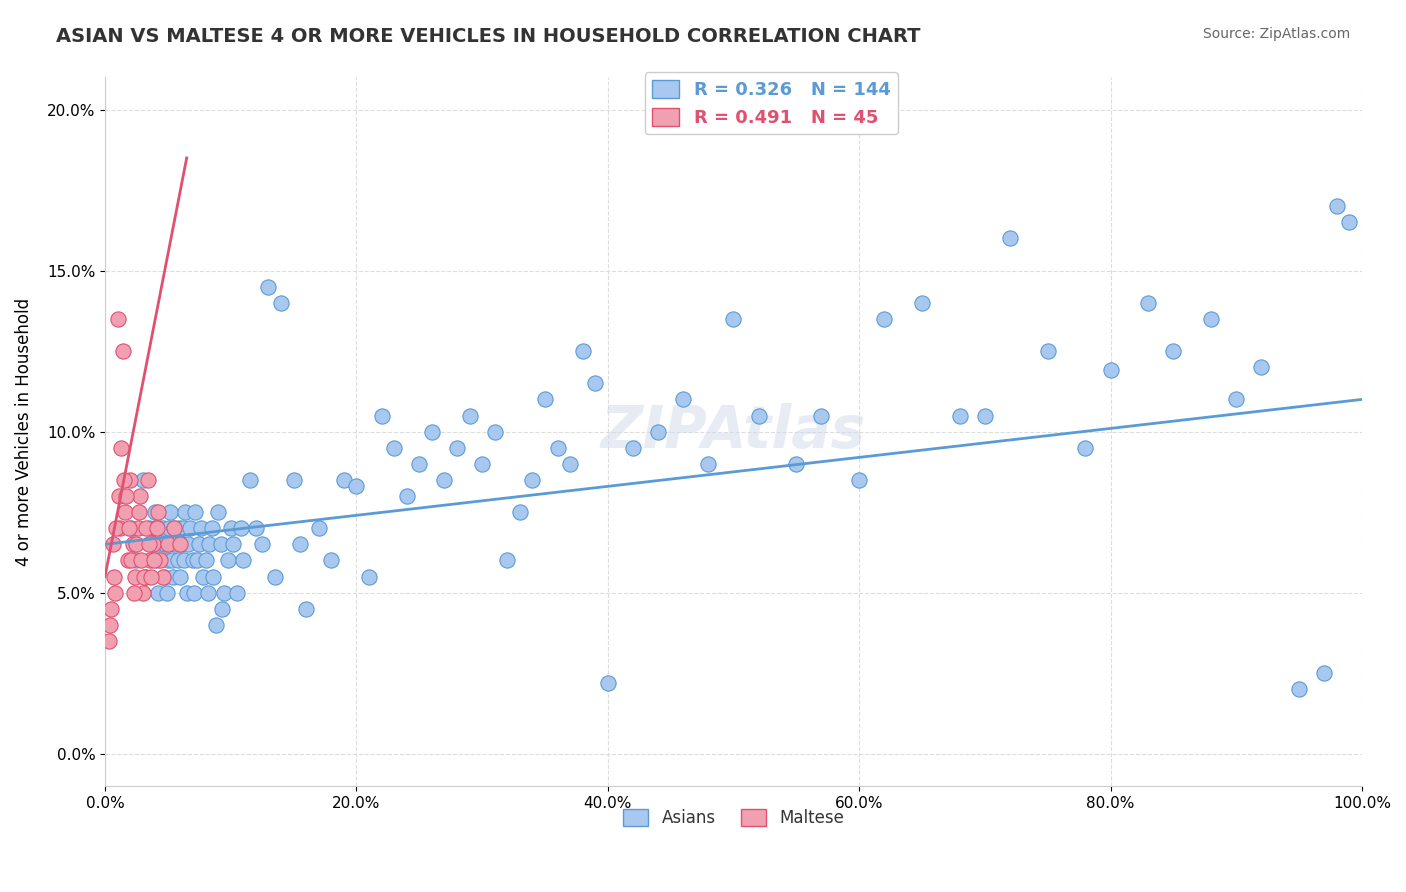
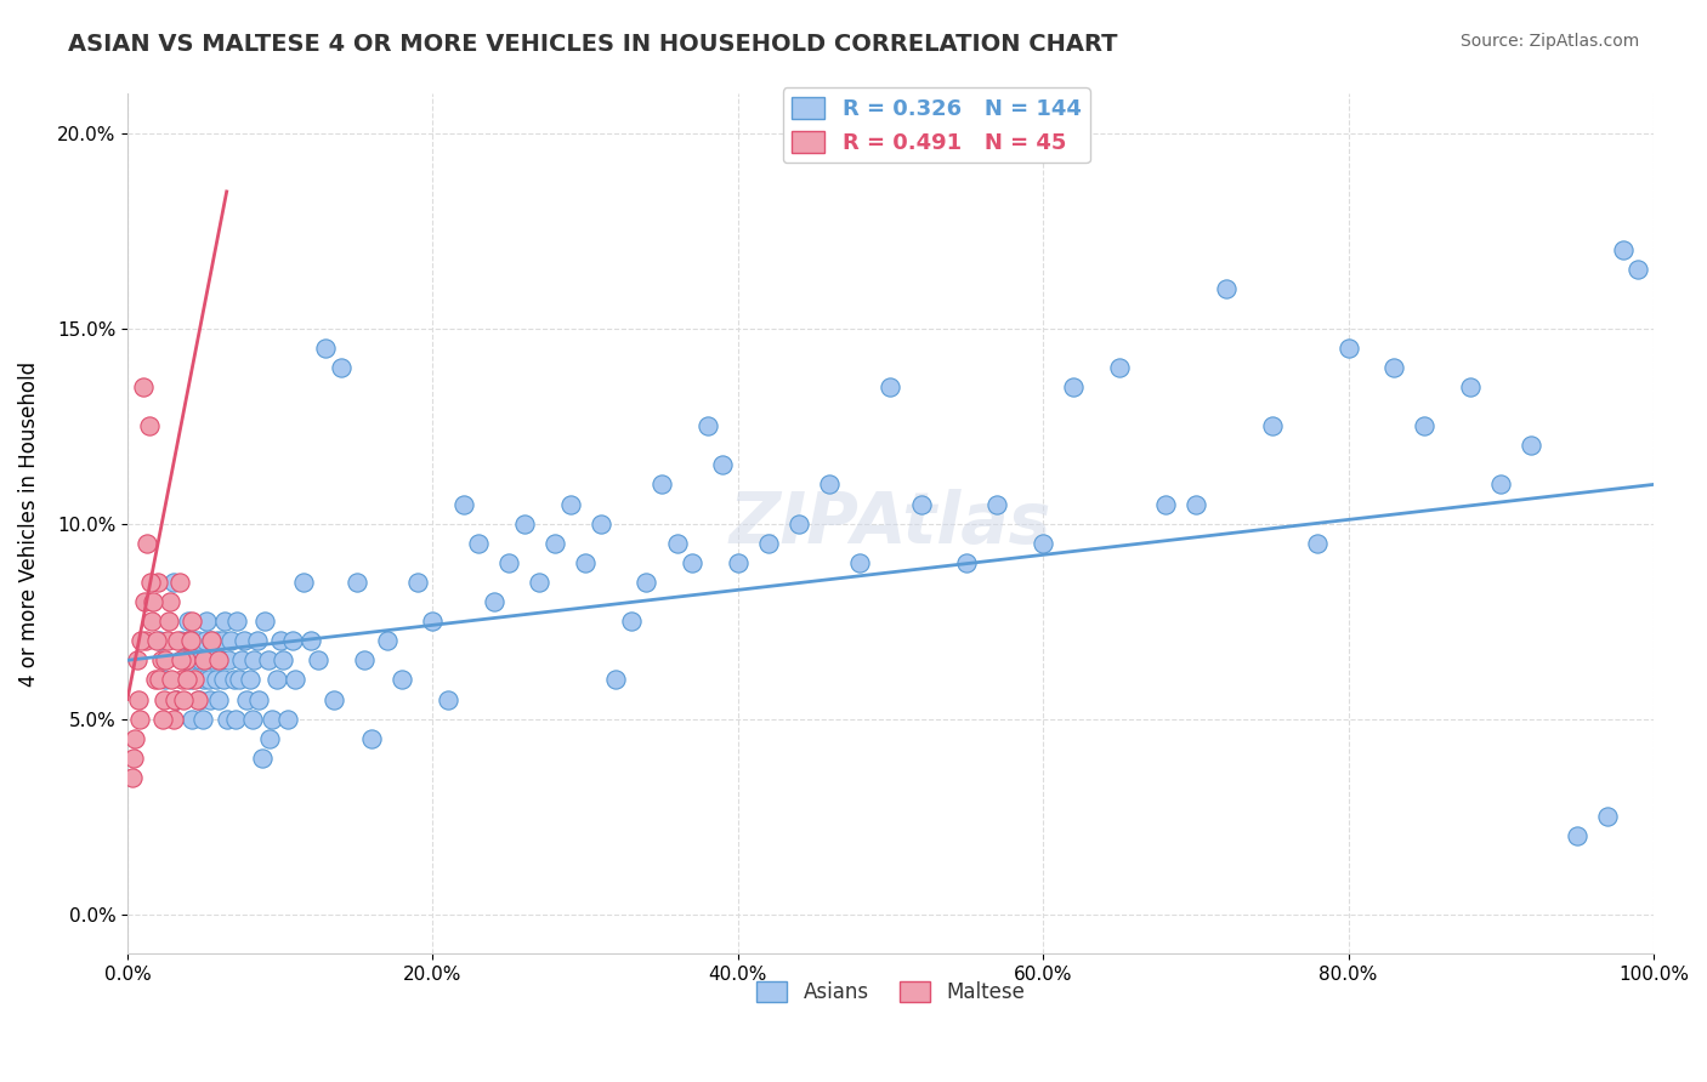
Asians/20.0%: 8.3% -> 7.5%
Asians/40.0%: 2.2% -> 9.0%
Asians/60.0%: 8.5% -> 9.5%
Asians/80.0%: 11.9% -> 14.5%
